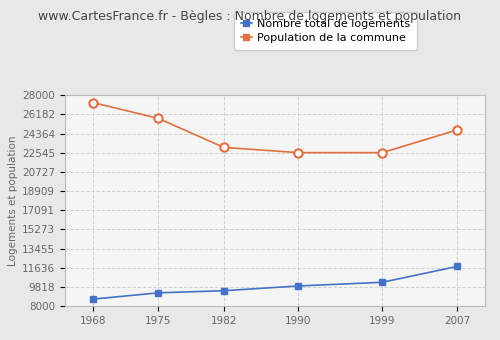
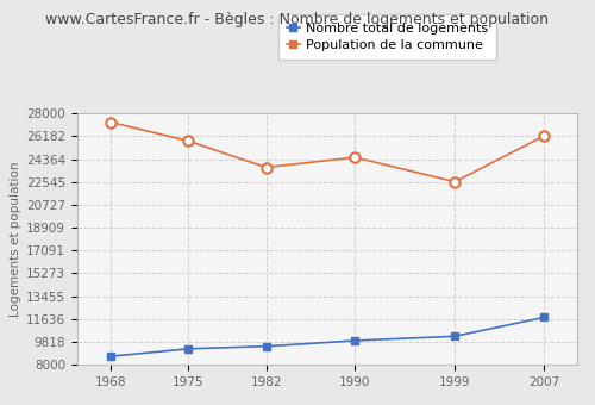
Population de la commune/1982: 23000 -> 23700
Population de la commune/1990: 22600 -> 24500
Population de la commune/2007: 24700 -> 26200
